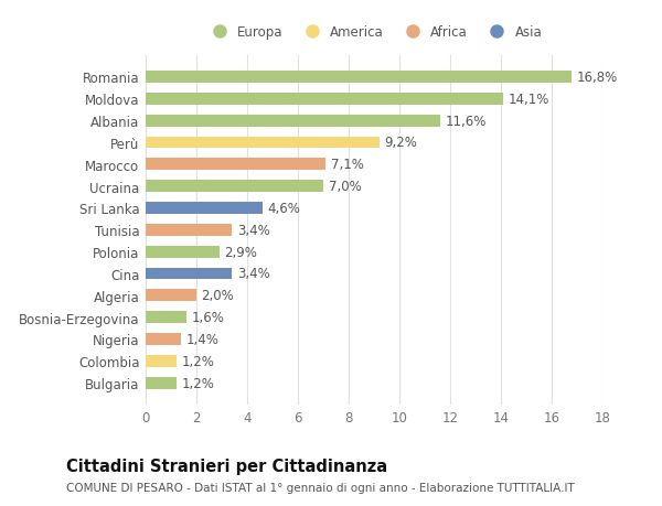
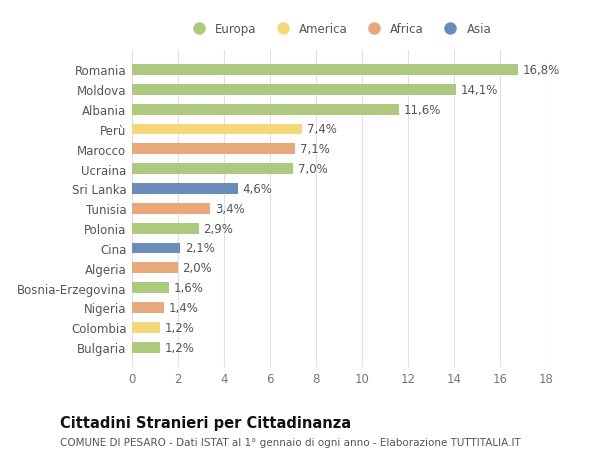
Perù: 9,2% -> 7,4%
Cina: 3,4% -> 2,1%
